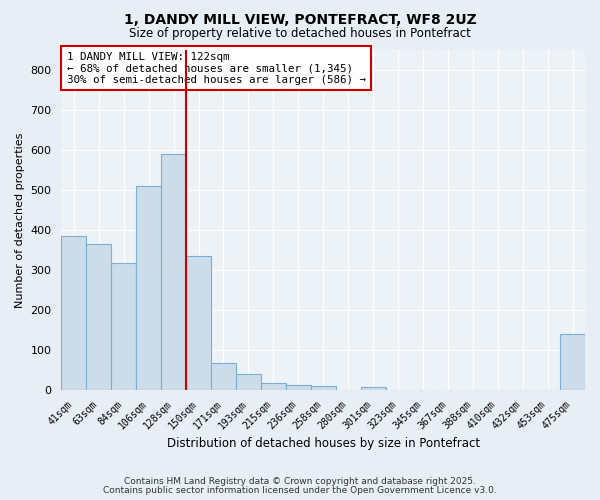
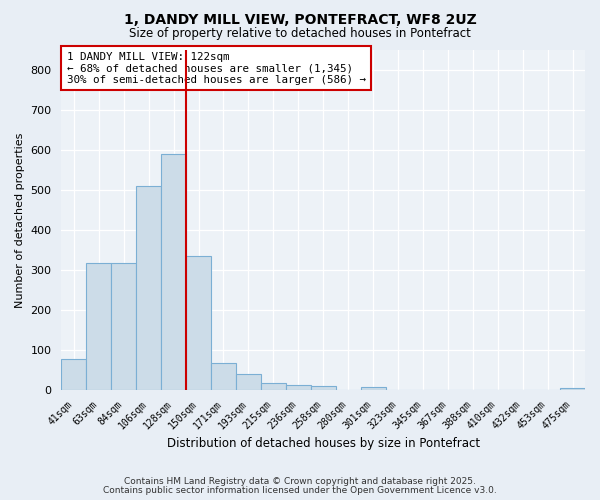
41sqm: 385 -> 78
63sqm: 365 -> 316
475sqm: 140 -> 5
